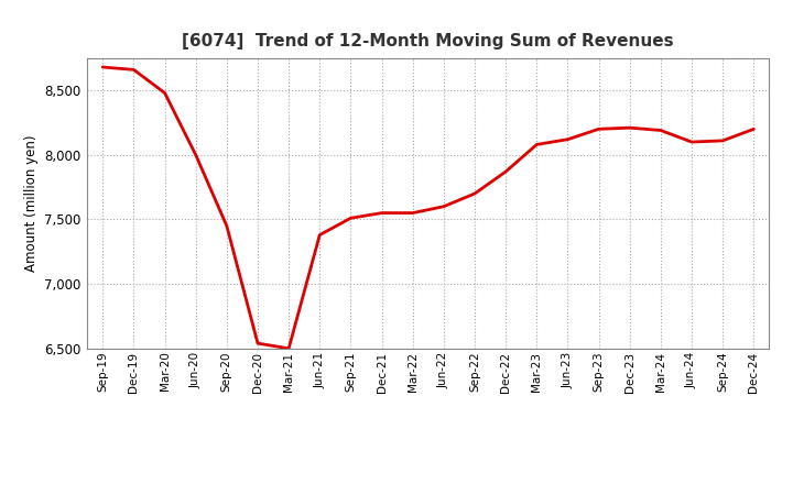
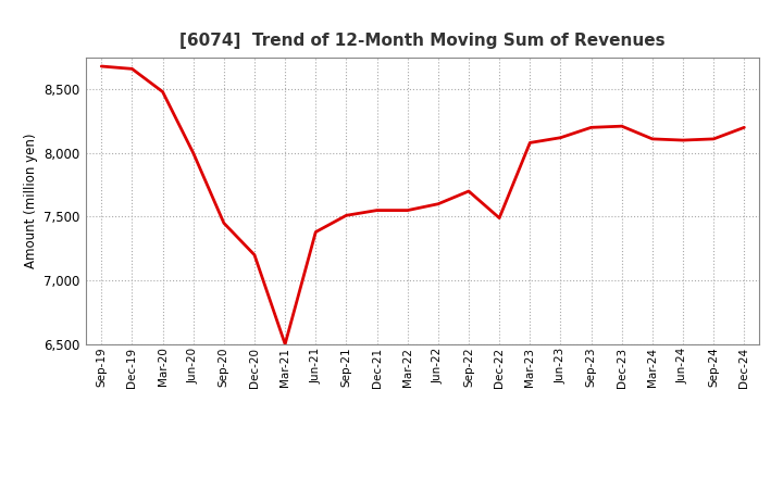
Dec-20: 6,540 -> 7,200
Dec-22: 7,870 -> 7,490
Mar-24: 8,190 -> 8,110
